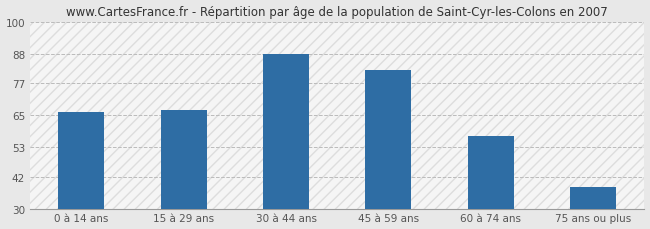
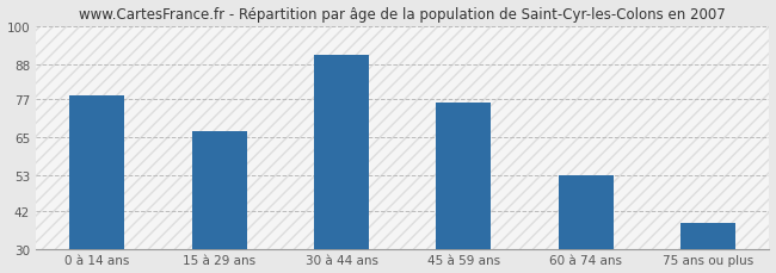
0 à 14 ans: 66 -> 78
30 à 44 ans: 88 -> 91
45 à 59 ans: 82 -> 76
60 à 74 ans: 57 -> 53
